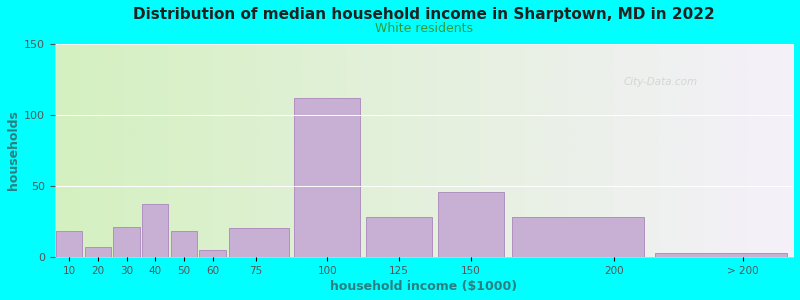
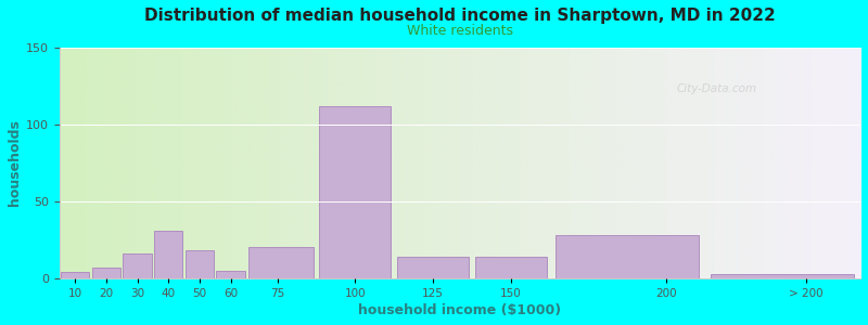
10: 18 -> 4
30: 21 -> 16
40: 37 -> 31
125: 28 -> 14
150: 46 -> 14
